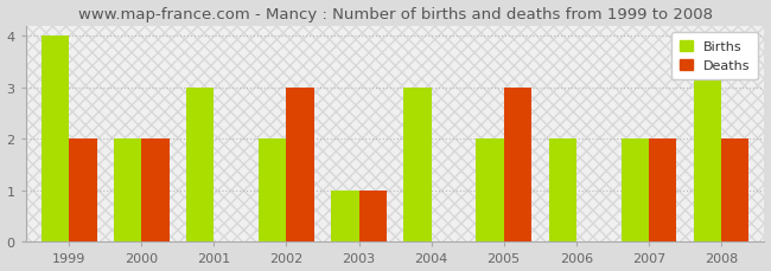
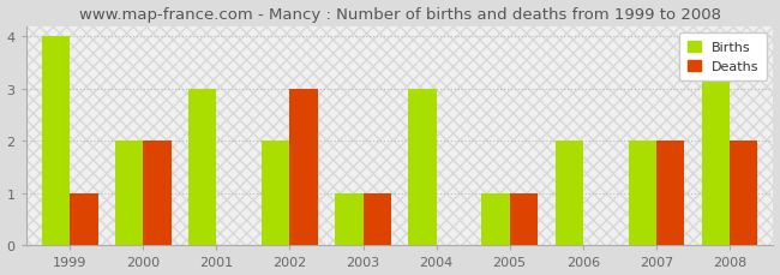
Deaths/1999: 2 -> 1
Births/2005: 2 -> 1
Deaths/2005: 3 -> 1
